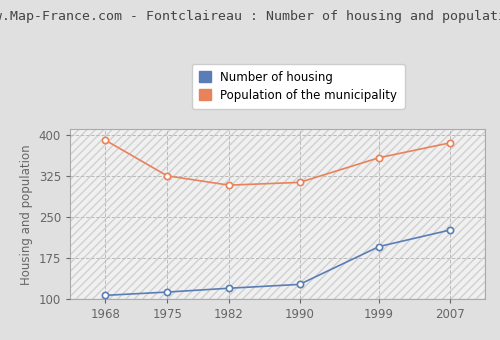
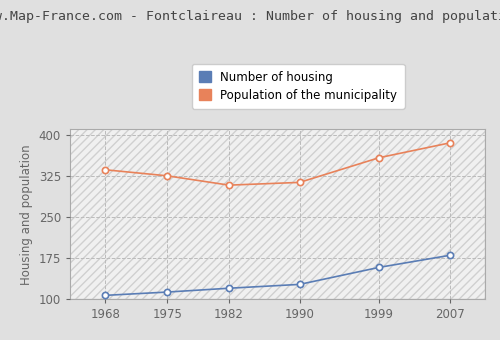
Population of the municipality/1968: 390 -> 336
Number of housing/1999: 196 -> 158
Number of housing/2007: 226 -> 180
